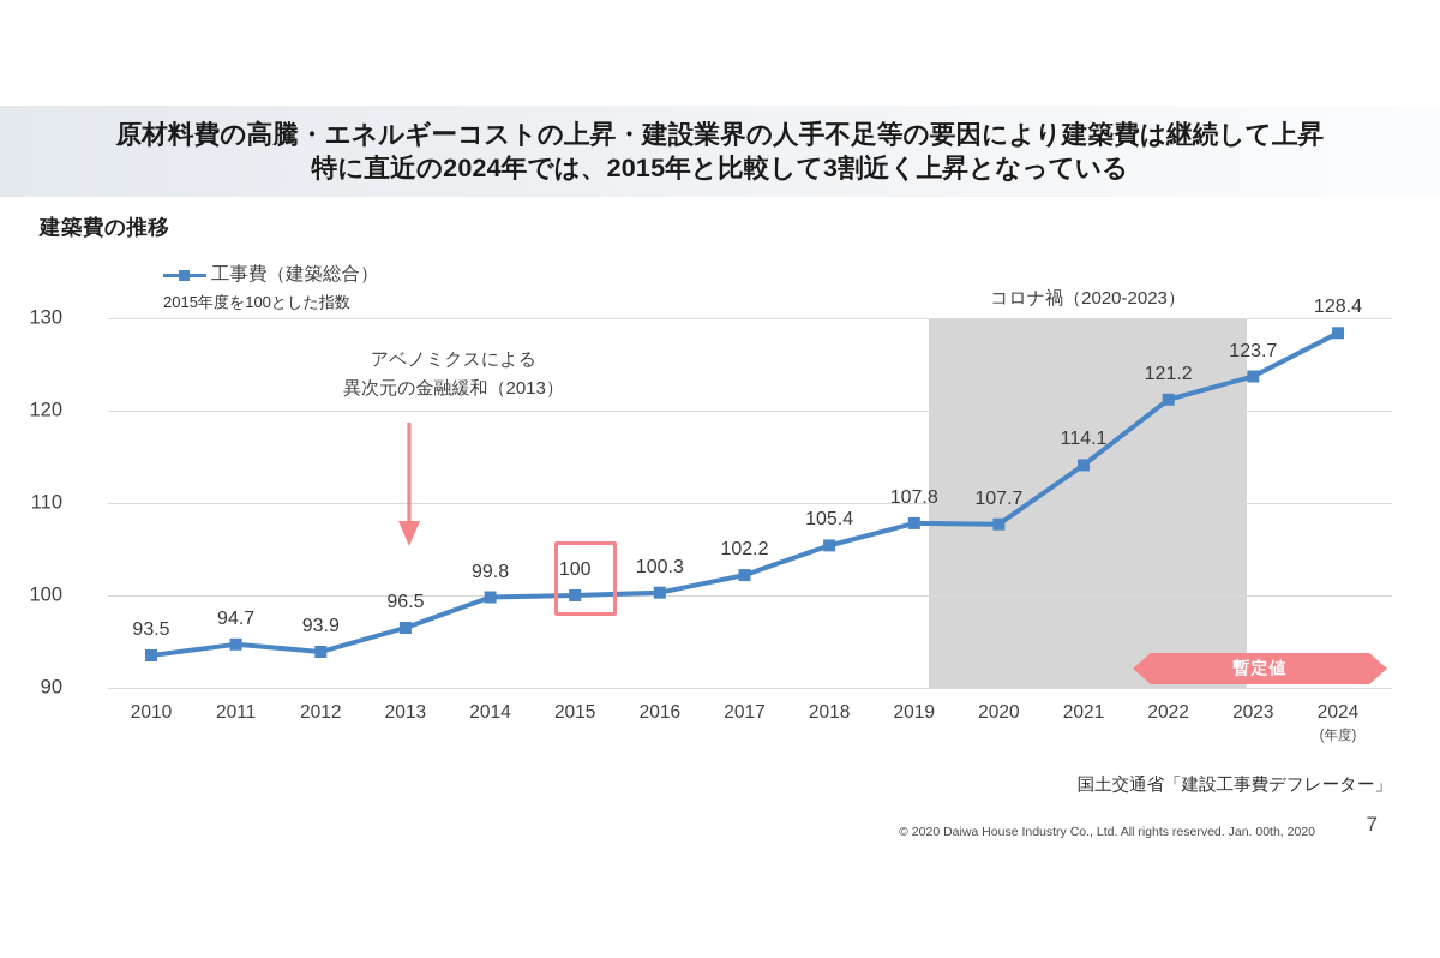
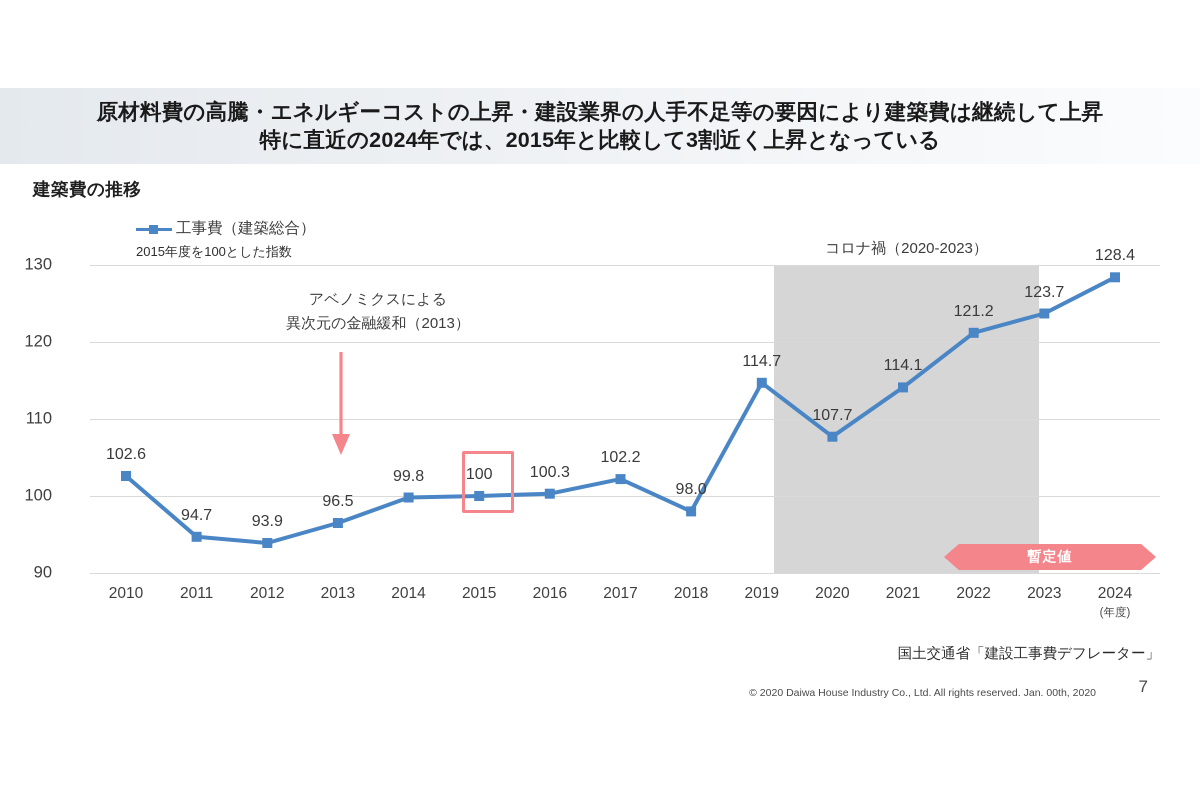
2010: 93.5 -> 102.6
2018: 105.4 -> 98.0
2019: 107.8 -> 114.7
